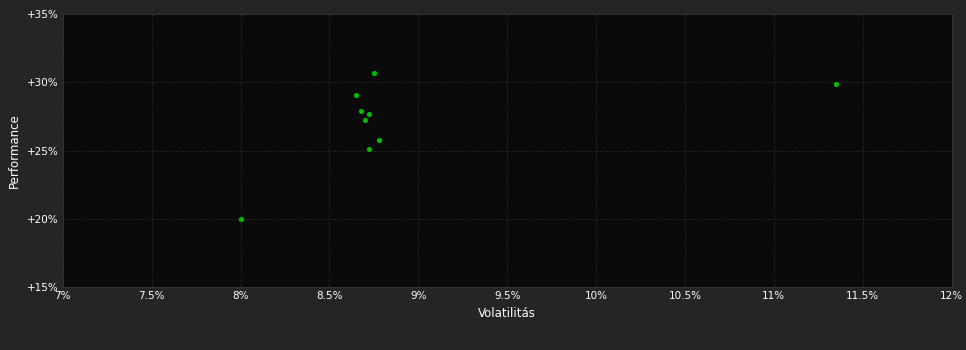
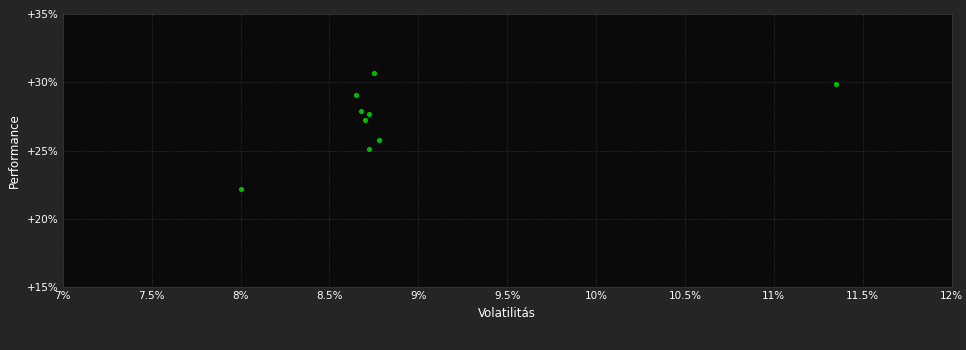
8%: 20.0% -> 22.2%
